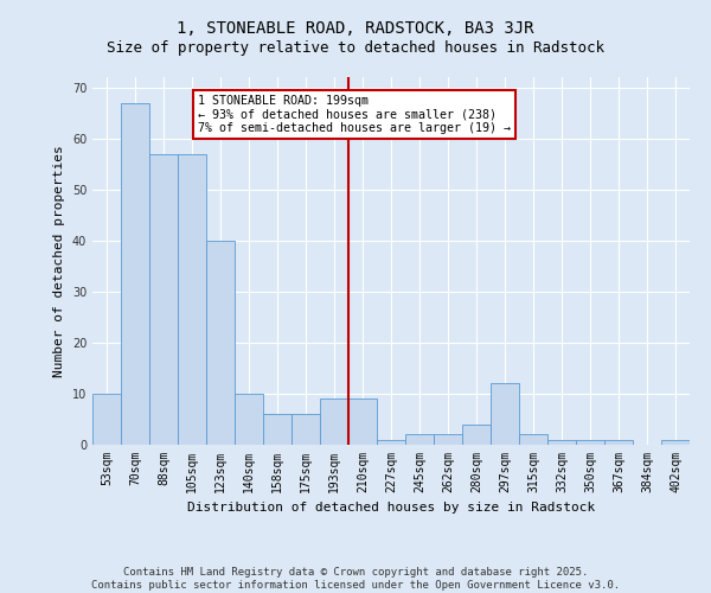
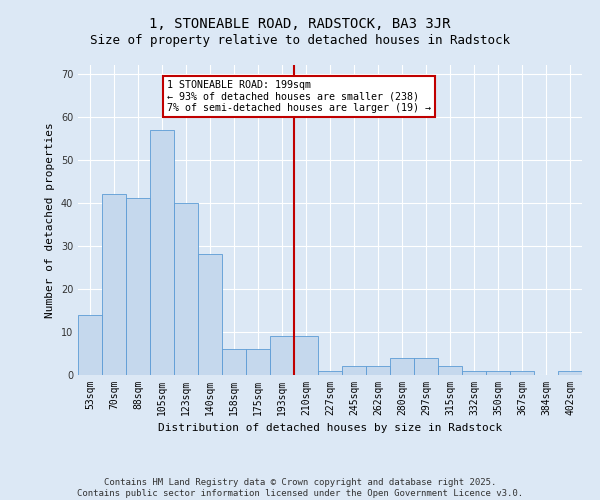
53sqm: 10 -> 14
70sqm: 67 -> 42
88sqm: 57 -> 41
140sqm: 10 -> 28
297sqm: 12 -> 4
